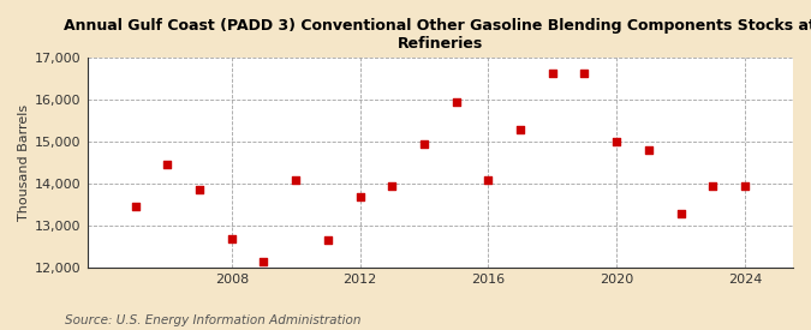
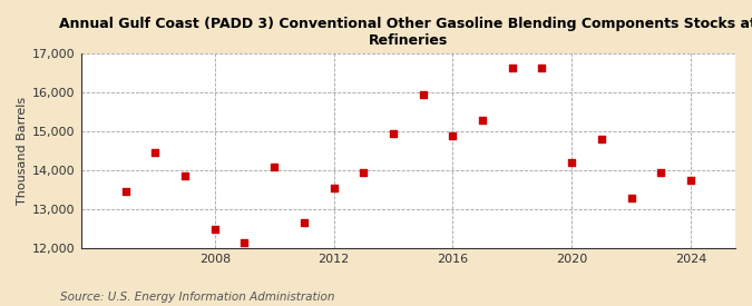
2008: 12,700 -> 12,500
2012: 13,700 -> 13,550
2016: 14,100 -> 14,900
2020: 15,000 -> 14,200
2024: 13,950 -> 13,750
